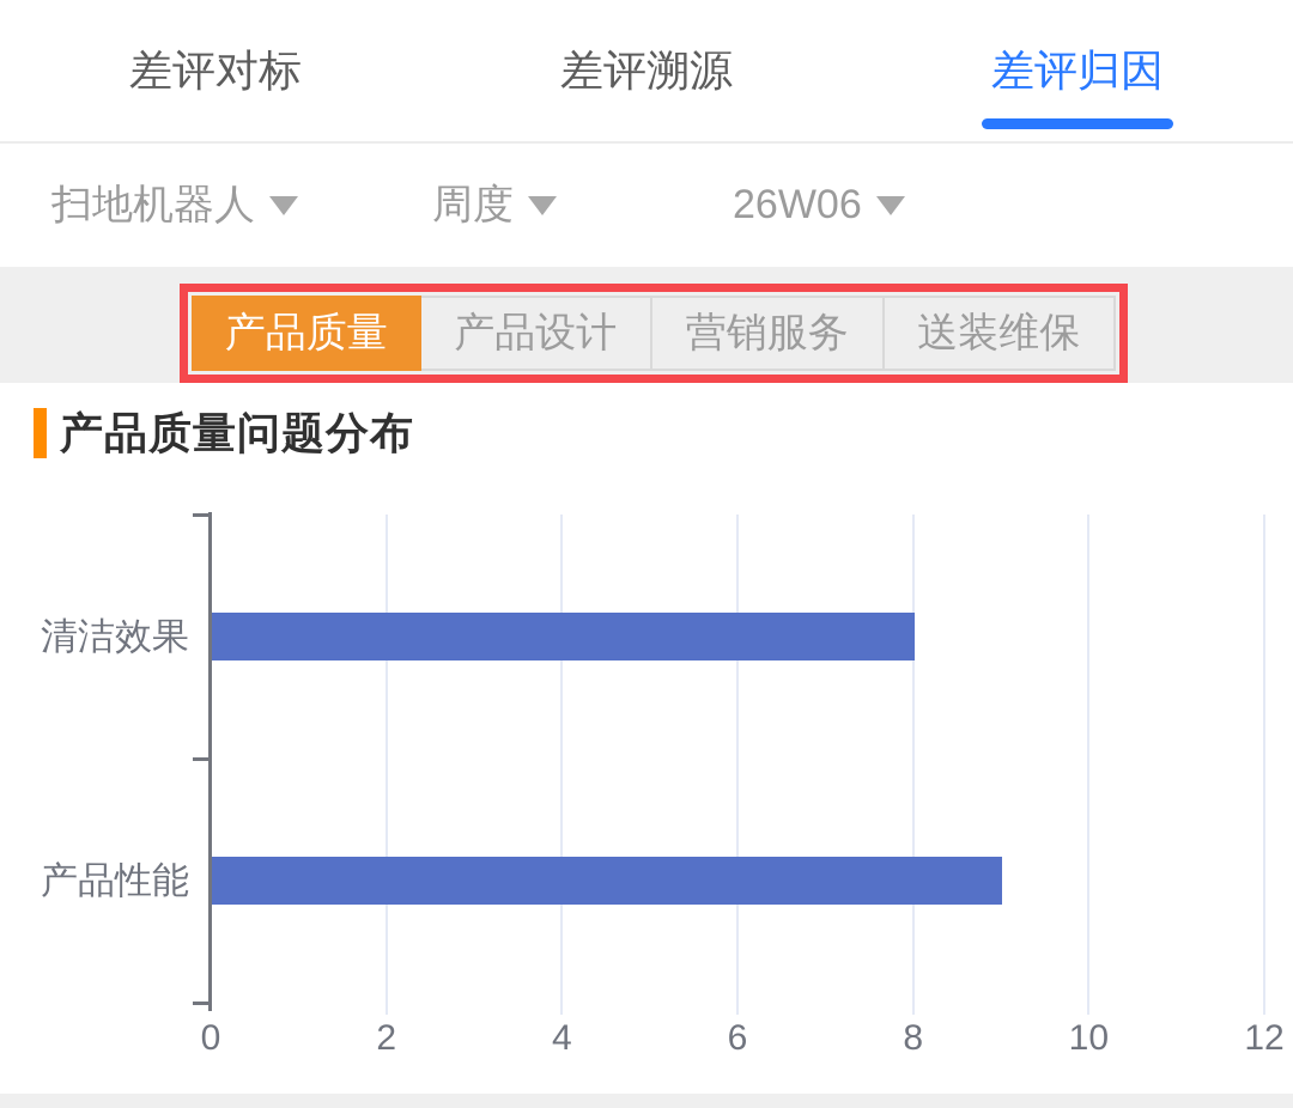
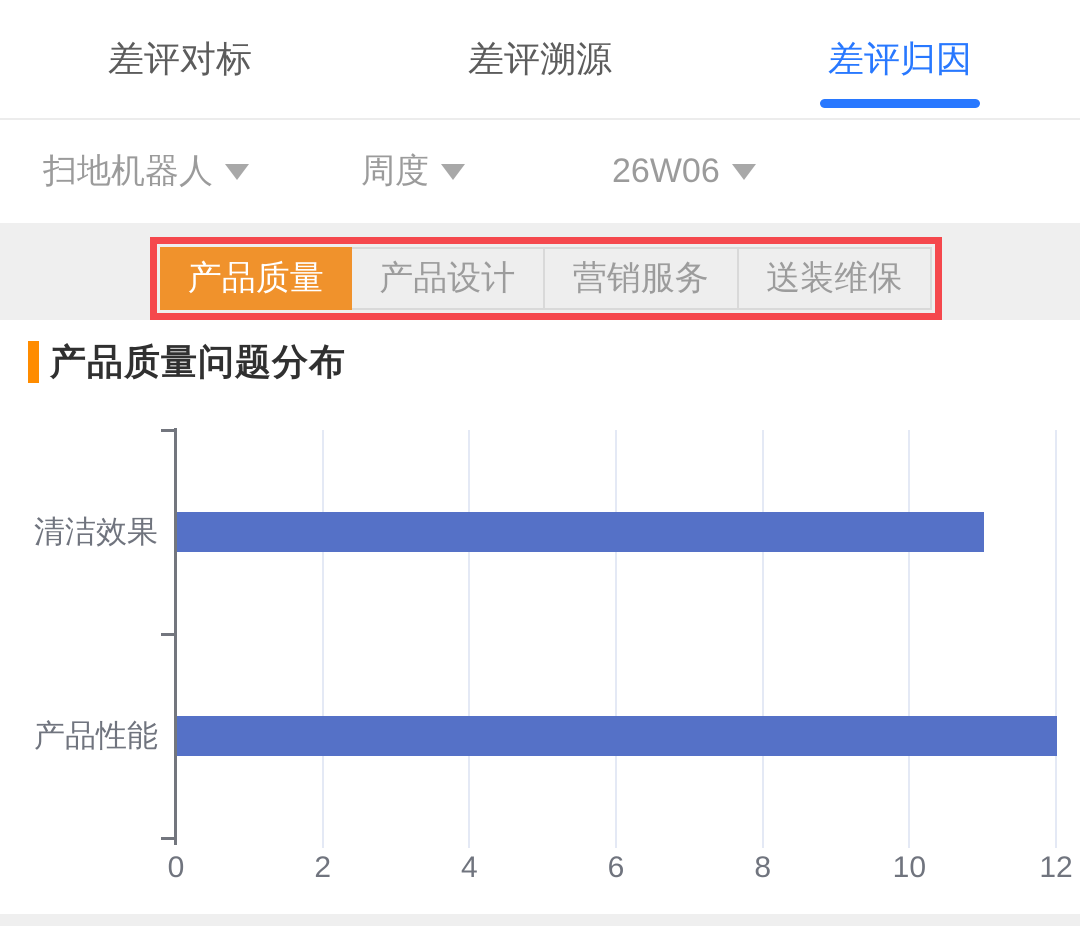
清洁效果: 8 -> 11
产品性能: 9 -> 12
